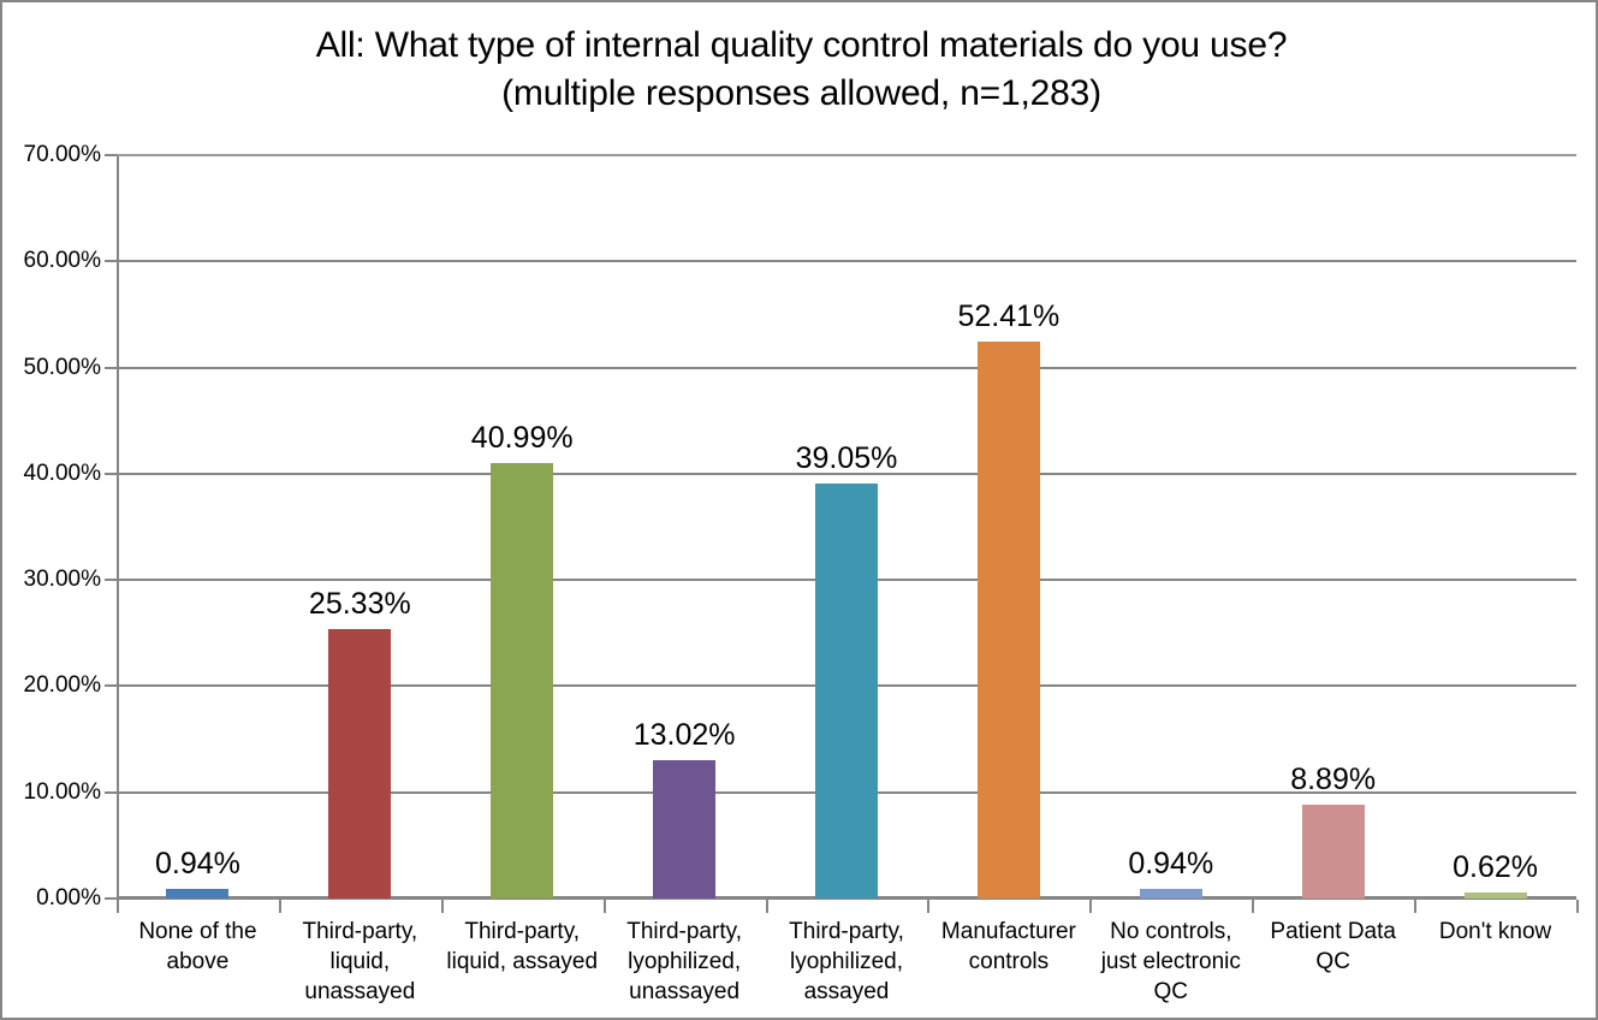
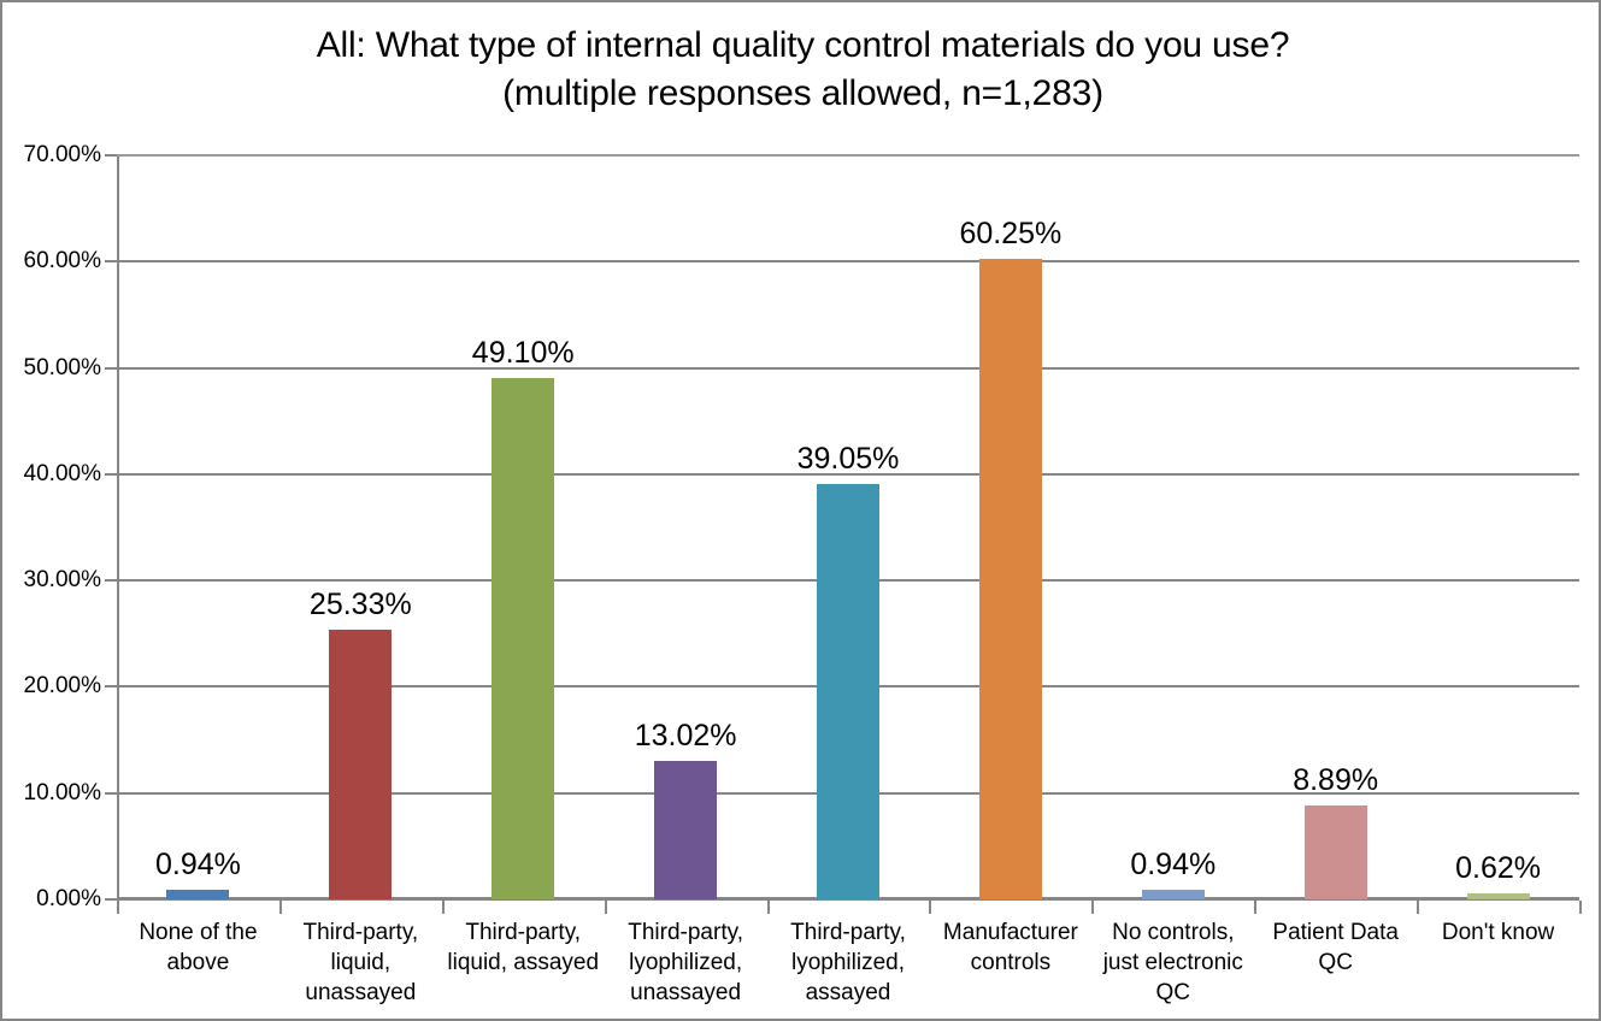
Third-party, liquid, assayed: 40.99% -> 49.10%
Manufacturer controls: 52.41% -> 60.25%
